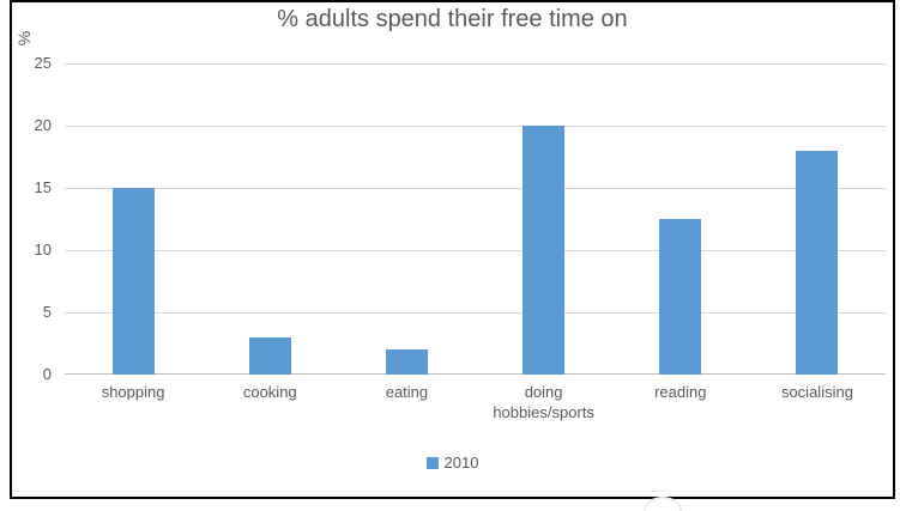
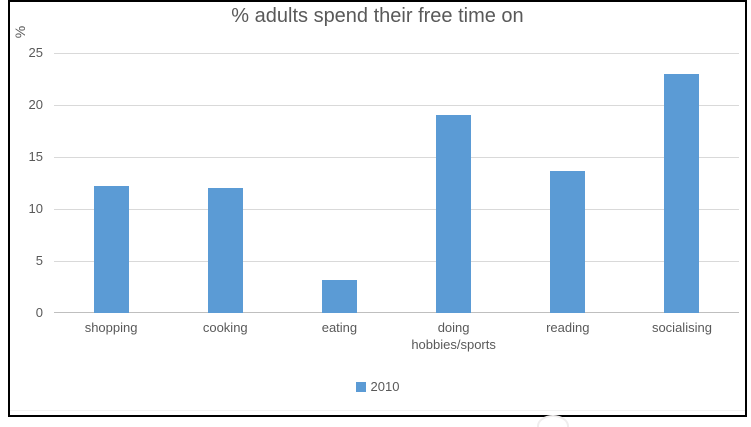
shopping: 15.0 -> 12.2
cooking: 3.0 -> 12.0
eating: 2.0 -> 3.2
doing hobbies/sports: 20.0 -> 19.0
reading: 12.5 -> 13.7
socialising: 18.0 -> 23.0
